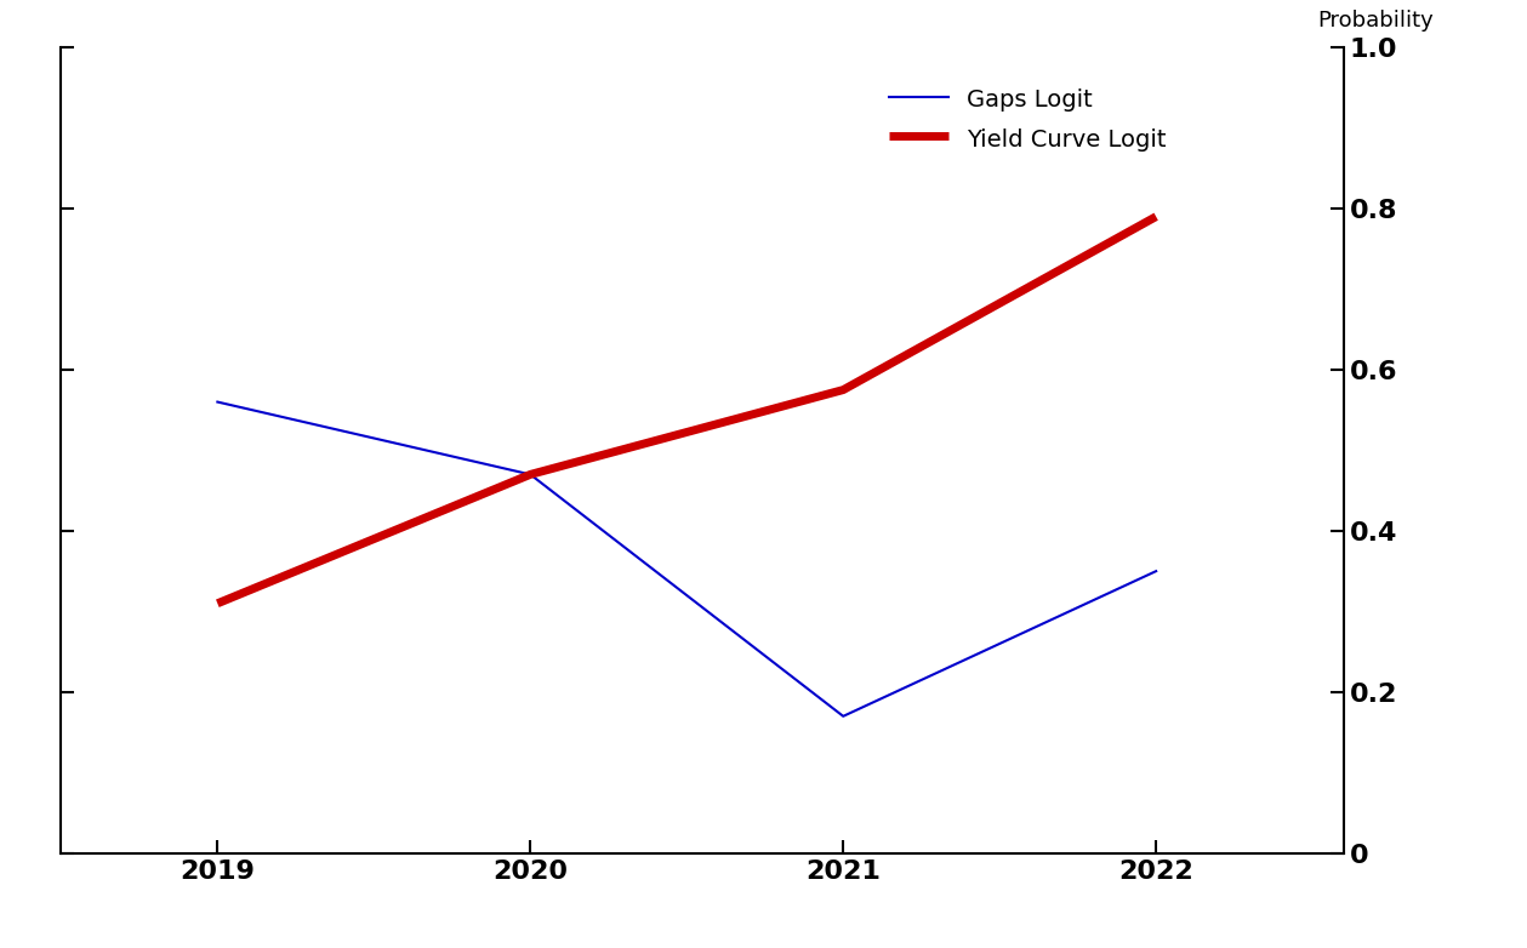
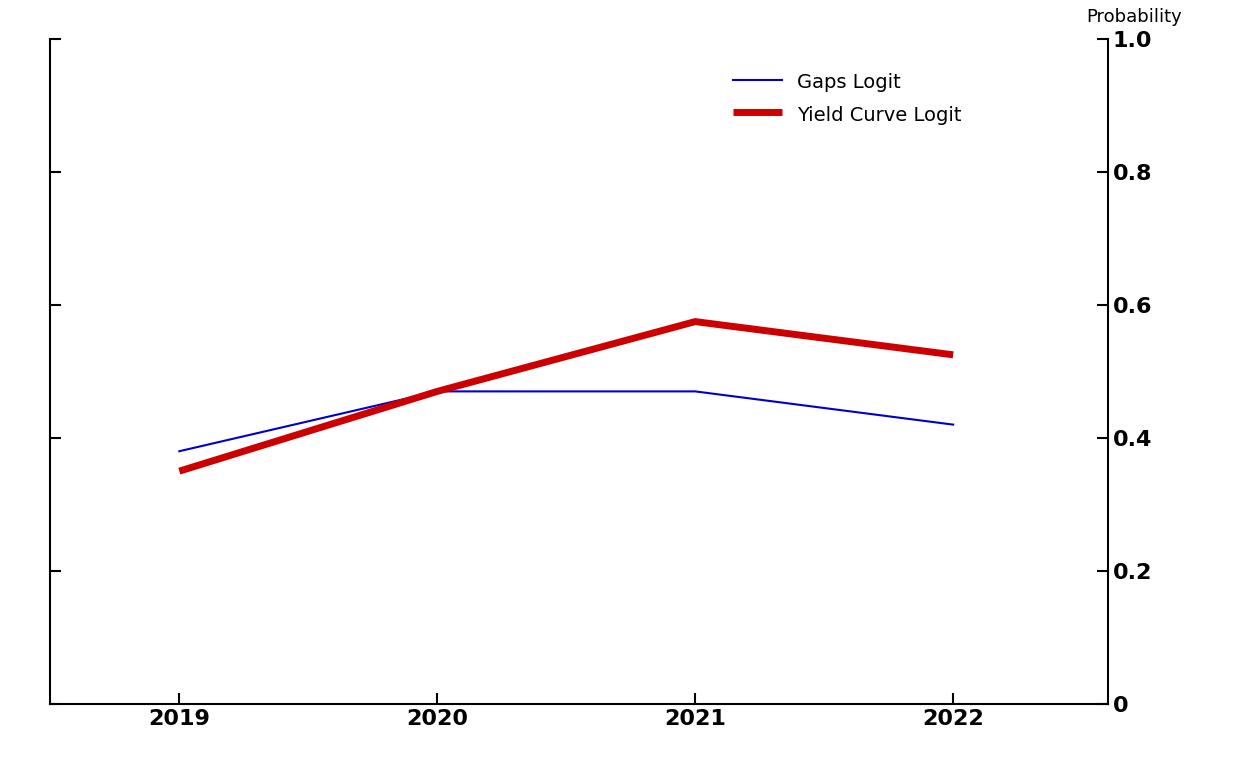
Gaps Logit/2019: 0.56 -> 0.38
Yield Curve Logit/2019: 0.310 -> 0.350
Gaps Logit/2021: 0.17 -> 0.47
Gaps Logit/2022: 0.35 -> 0.42
Yield Curve Logit/2022: 0.790 -> 0.525
